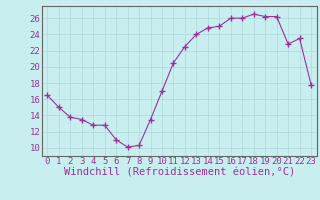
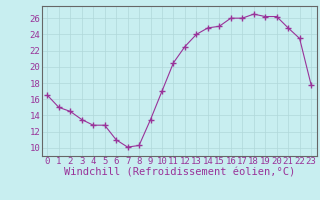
2: 13.8 -> 14.5
21: 22.8 -> 24.8
